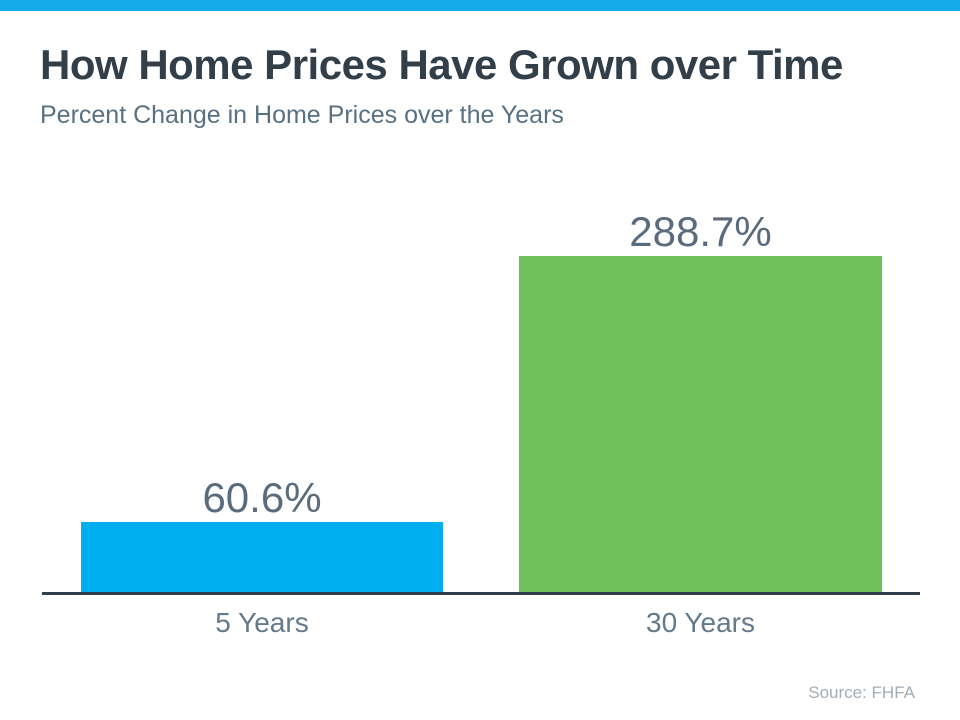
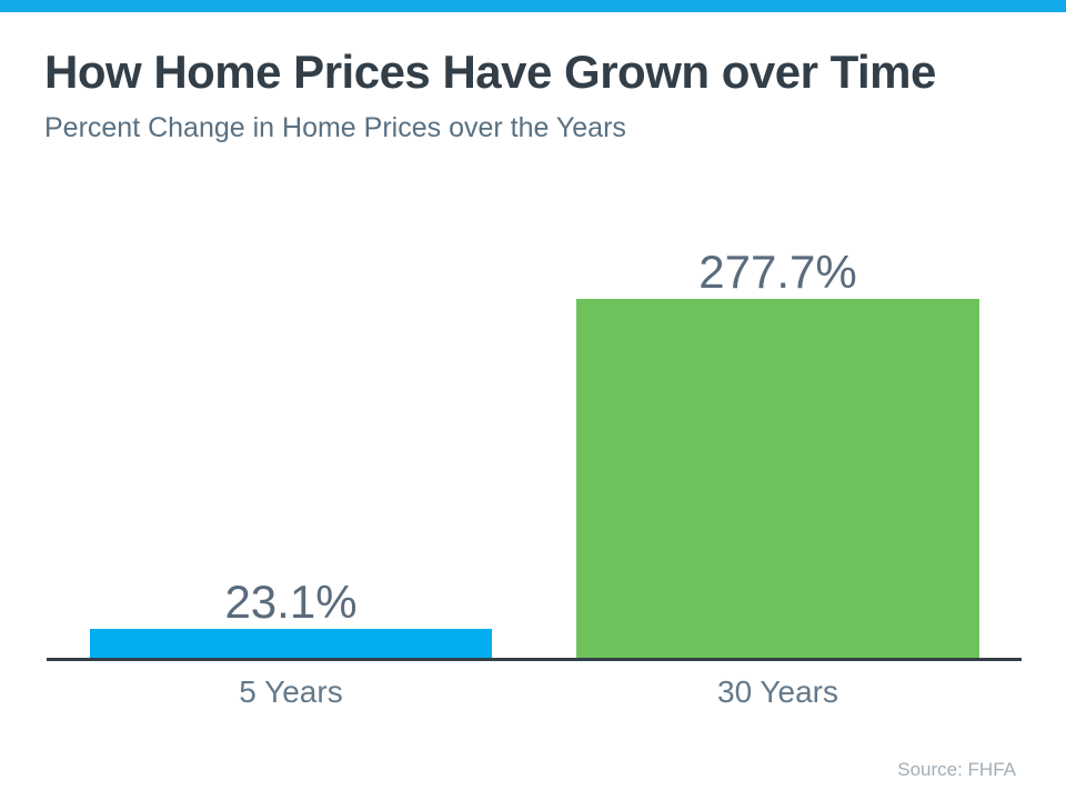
5 Years: 60.6% -> 23.1%
30 Years: 288.7% -> 277.7%
